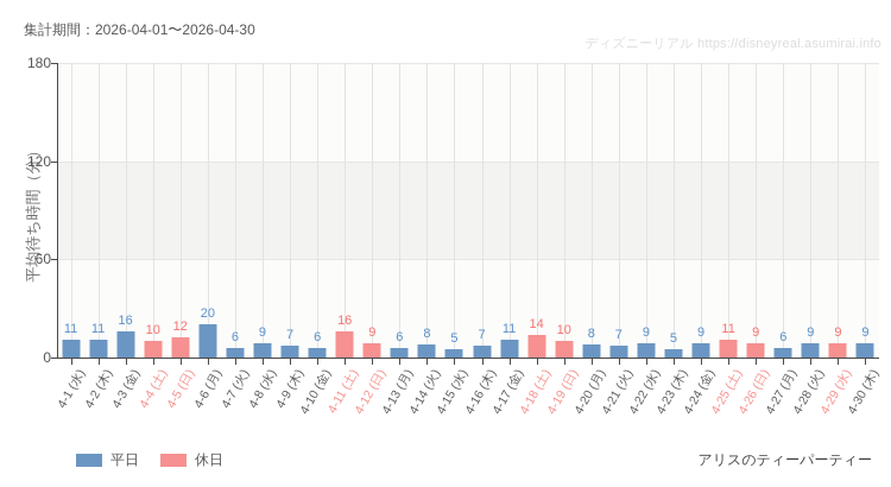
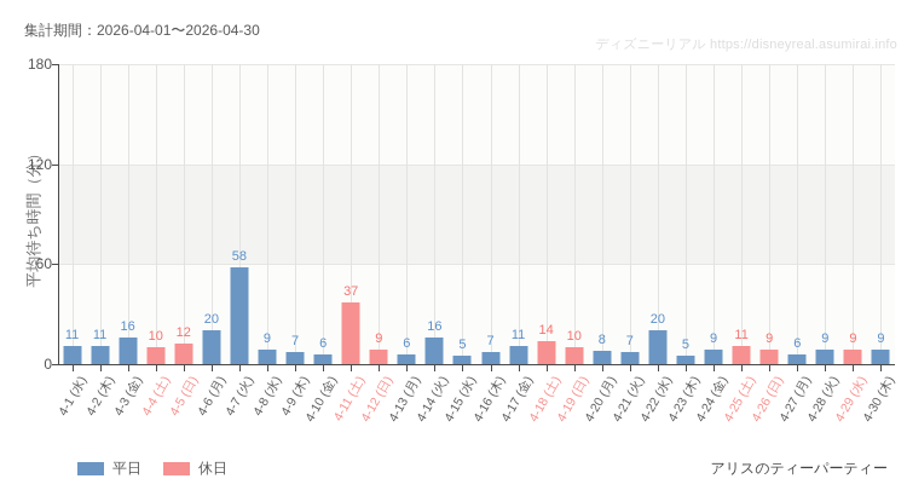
4-7 (火): 6 -> 58
4-11 (土): 16 -> 37
4-14 (火): 8 -> 16
4-22 (水): 9 -> 20
